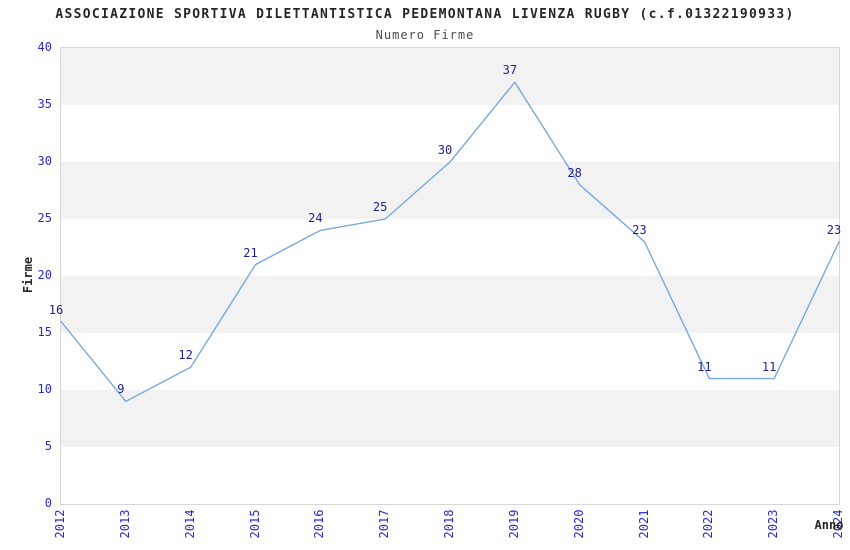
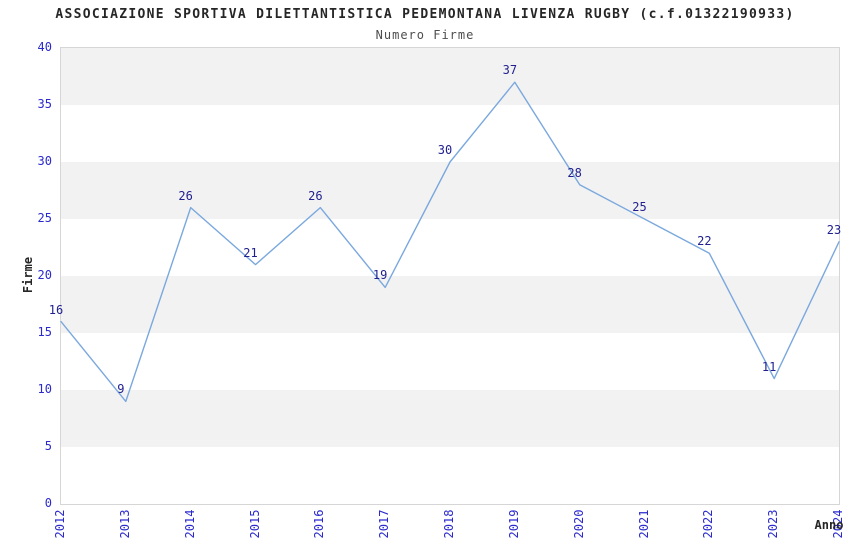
2014: 12 -> 26
2016: 24 -> 26
2017: 25 -> 19
2021: 23 -> 25
2022: 11 -> 22
